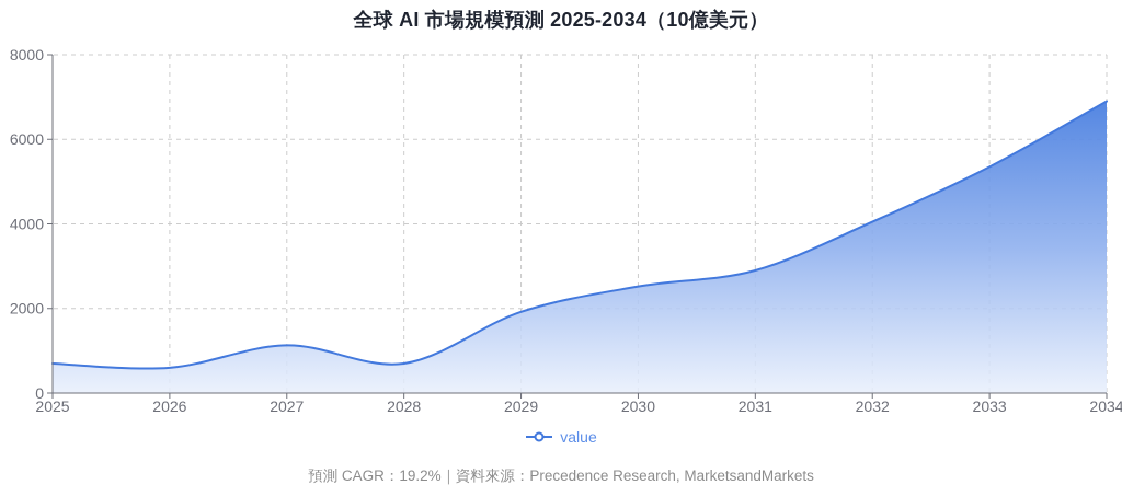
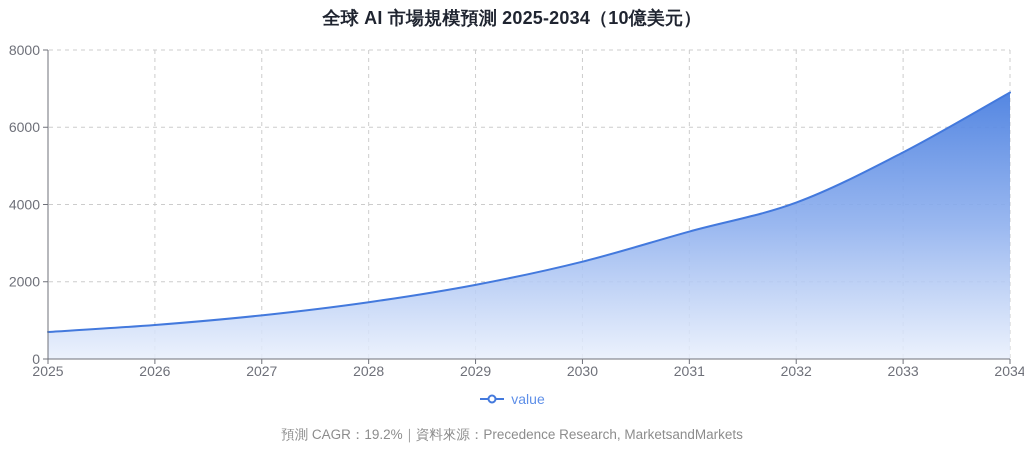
2026: 600 -> 900
2028: 700 -> 1500
2031: 2900 -> 3300
